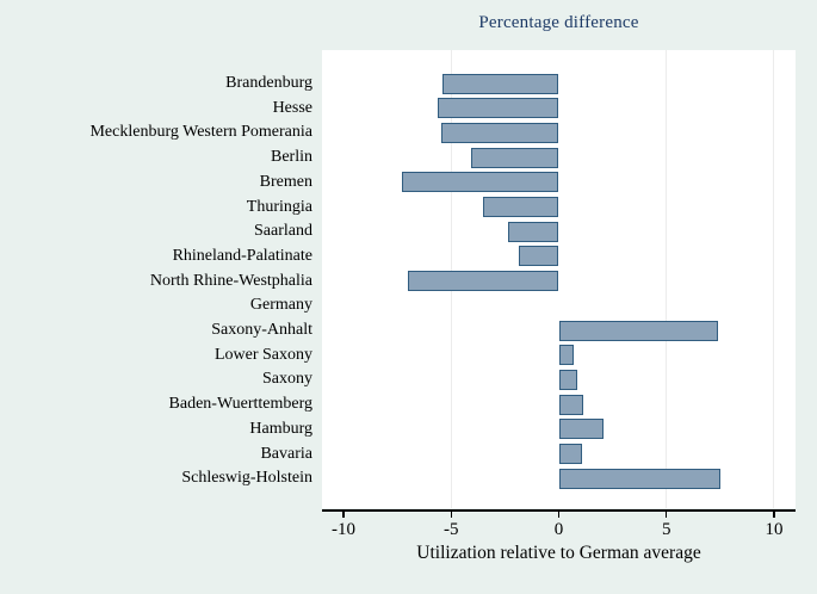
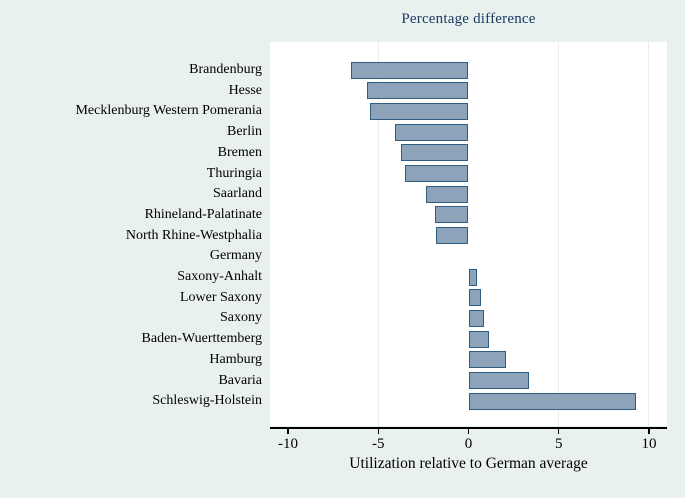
Brandenburg: -5.4 -> -6.5
Bremen: -7.3 -> -3.8
North Rhine-Westphalia: -7.0 -> -1.8
Saxony-Anhalt: 7.4 -> 0.5
Bavaria: 1.1 -> 3.4
Schleswig-Holstein: 7.5 -> 9.3
